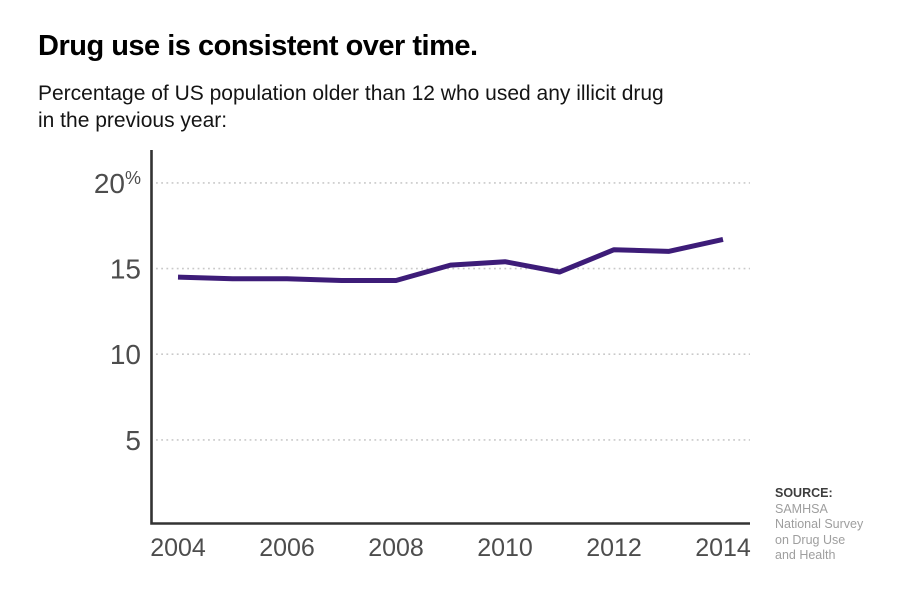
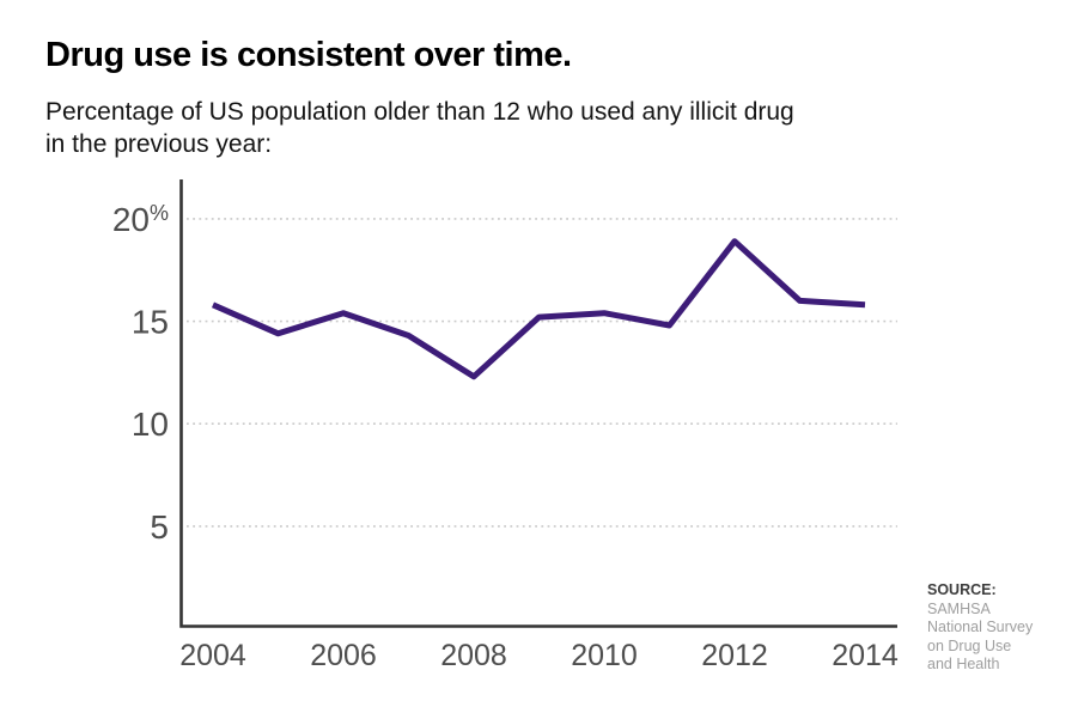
2004: 14.5 -> 15.8
2006: 14.4 -> 15.4
2008: 14.3 -> 12.3
2012: 16.1 -> 18.9
2014: 16.7 -> 15.8
